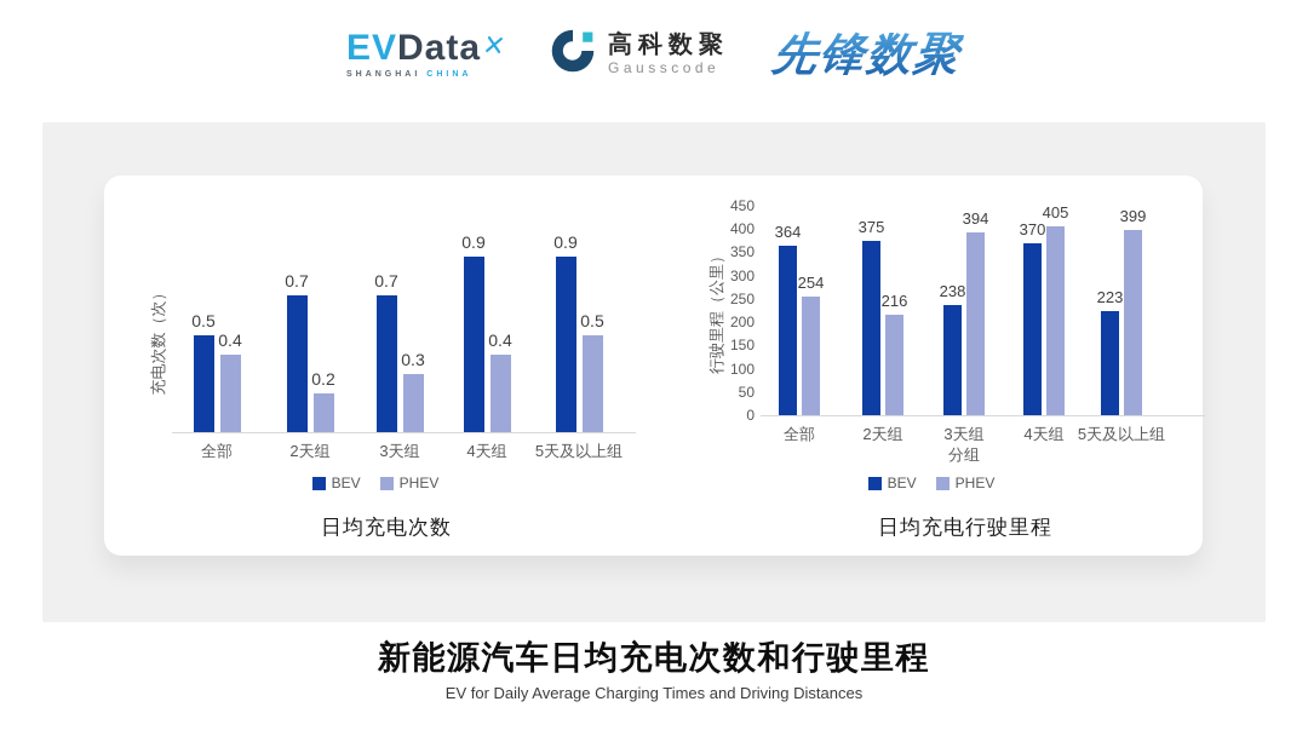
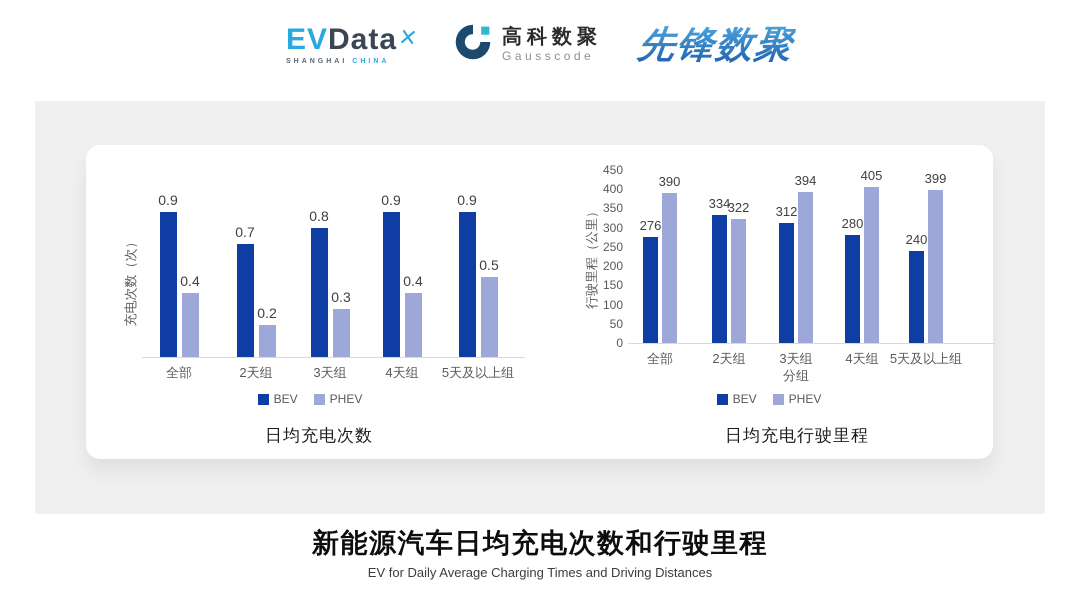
日均充电次数/BEV/全部: 0.5 -> 0.9
日均充电次数/BEV/3天组: 0.7 -> 0.8
日均充电行驶里程/BEV/全部: 364 -> 276
日均充电行驶里程/PHEV/全部: 254 -> 390
日均充电行驶里程/BEV/2天组: 375 -> 334
日均充电行驶里程/PHEV/2天组: 216 -> 322
日均充电行驶里程/BEV/3天组: 238 -> 312
日均充电行驶里程/BEV/4天组: 370 -> 280
日均充电行驶里程/BEV/5天及以上组: 223 -> 240
